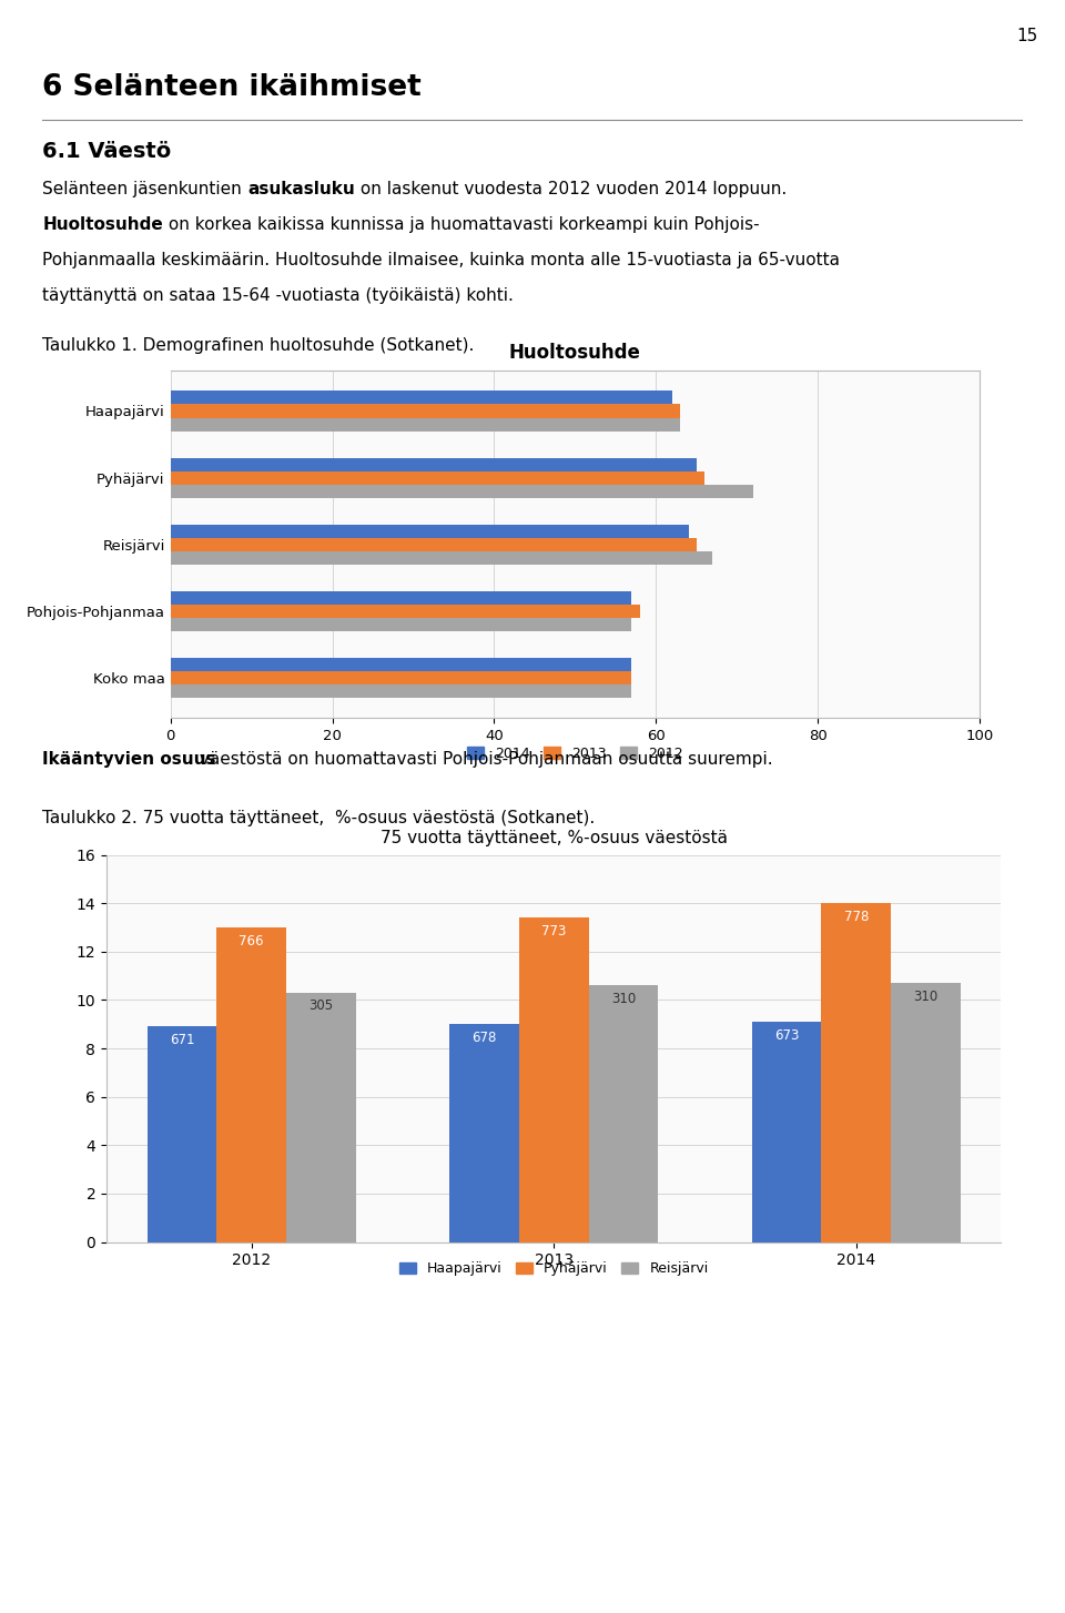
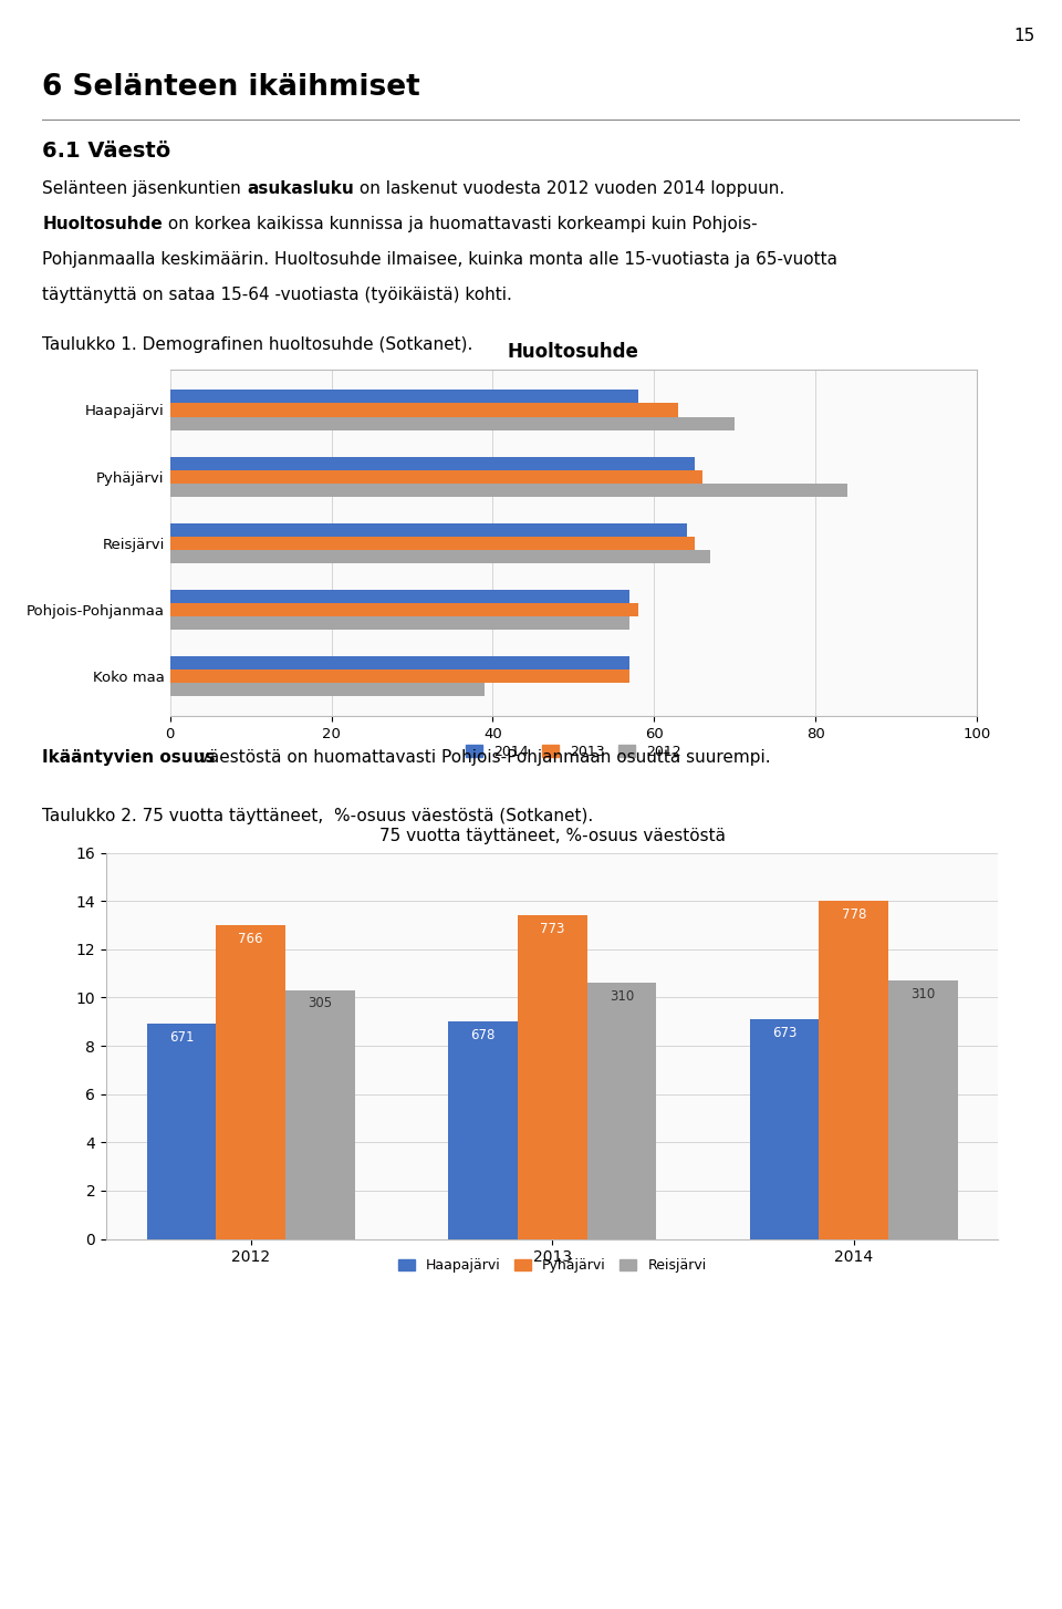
Huoltosuhde/2014/Haapajärvi: 62 -> 58
Huoltosuhde/2012/Haapajärvi: 63 -> 70
Huoltosuhde/2012/Pyhäjärvi: 72 -> 84
Huoltosuhde/2012/Koko maa: 57 -> 39
